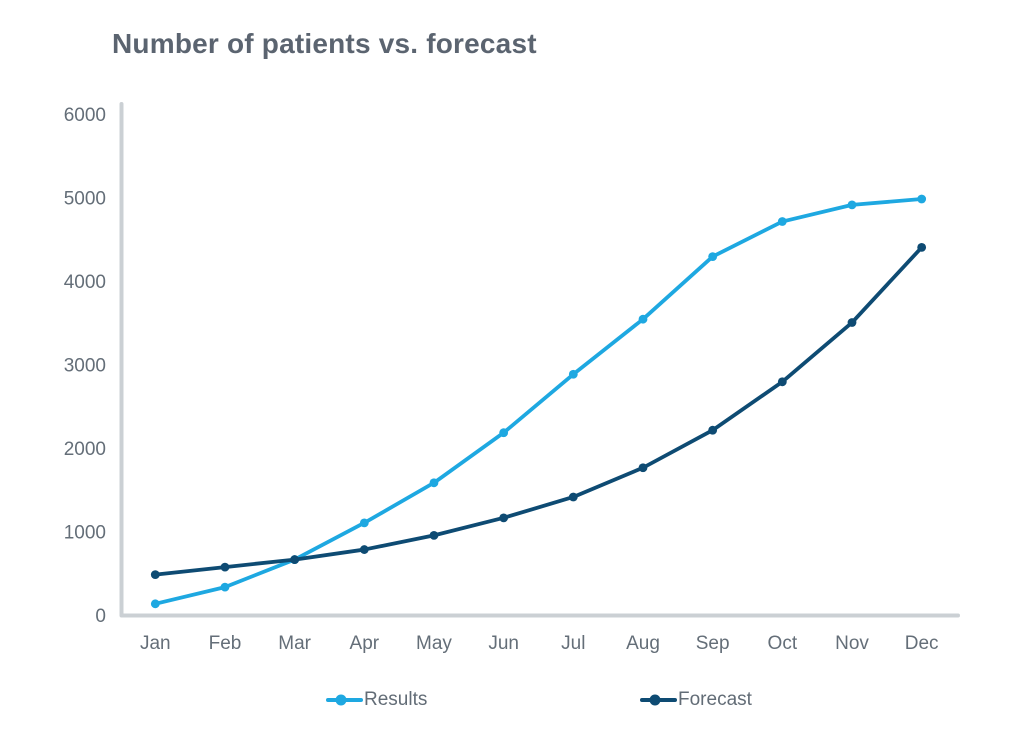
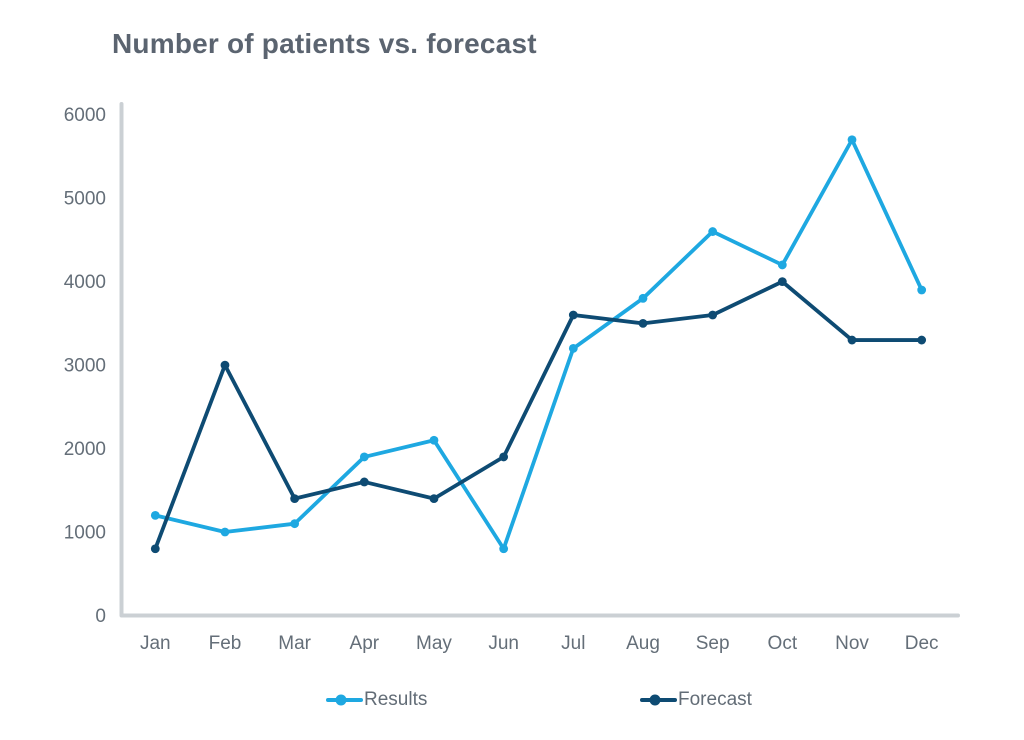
Results/Jan: 100 -> 1200
Forecast/Jan: 500 -> 800
Results/Feb: 300 -> 1000
Forecast/Feb: 600 -> 3000
Results/Mar: 700 -> 1100
Forecast/Mar: 700 -> 1400
Results/Apr: 1100 -> 1900
Forecast/Apr: 800 -> 1600
Results/May: 1600 -> 2100
Forecast/May: 1000 -> 1400
Results/Jun: 2200 -> 800
Forecast/Jun: 1200 -> 1900
Results/Jul: 2900 -> 3200
Forecast/Jul: 1400 -> 3600
Results/Aug: 3600 -> 3800
Forecast/Aug: 1800 -> 3500
Results/Sep: 4300 -> 4600
Forecast/Sep: 2200 -> 3600
Results/Oct: 4700 -> 4200
Forecast/Oct: 2800 -> 4000
Results/Nov: 4900 -> 5700
Forecast/Nov: 3500 -> 3300
Results/Dec: 5000 -> 3900
Forecast/Dec: 4400 -> 3300
